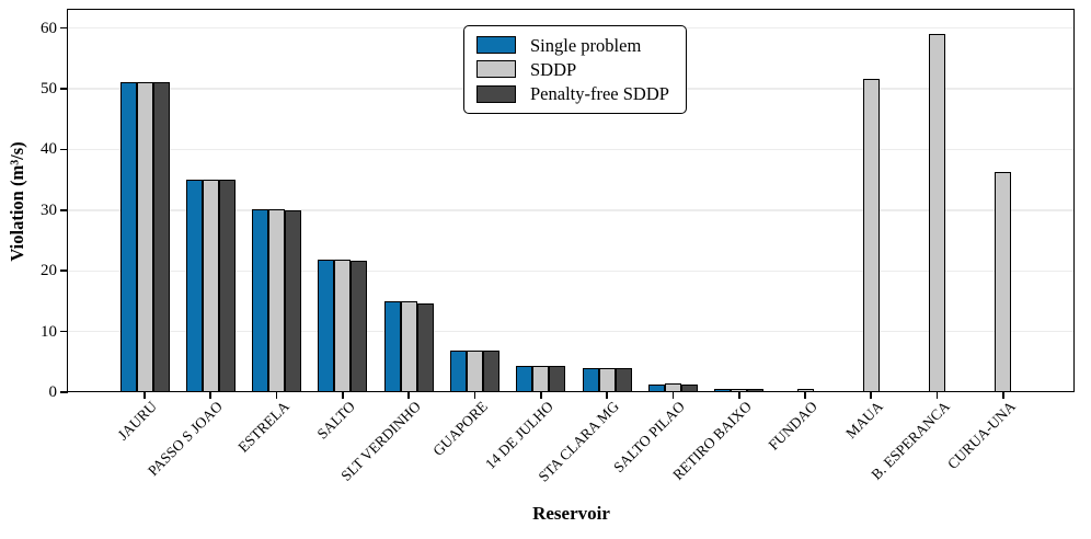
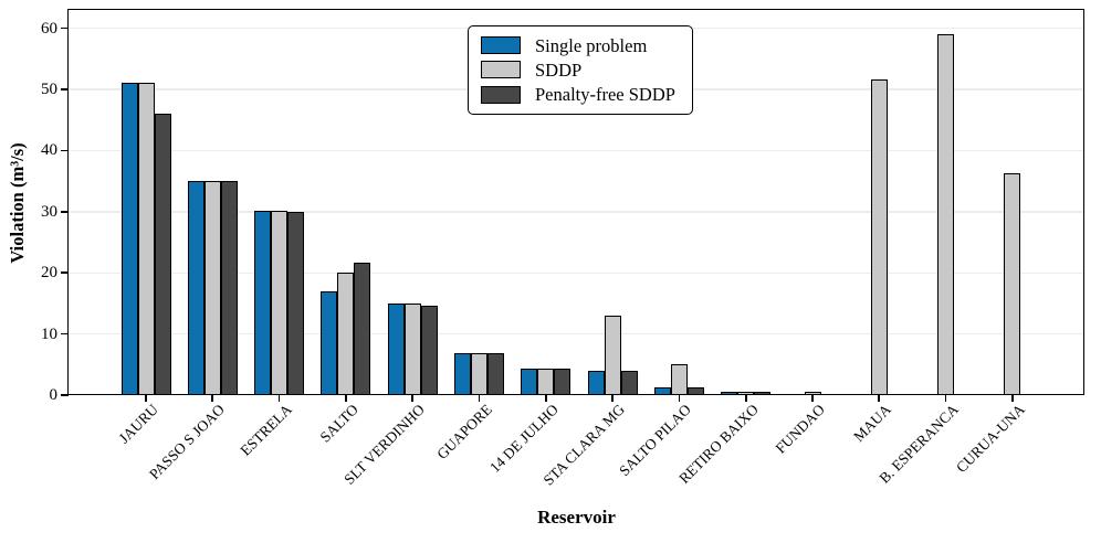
Penalty-free SDDP/JAURU: 51 -> 46
Single problem/SALTO: 22 -> 17
SDDP/SALTO: 22 -> 20
SDDP/STA CLARA MG: 4 -> 13
SDDP/SALTO PILAO: 1 -> 5
